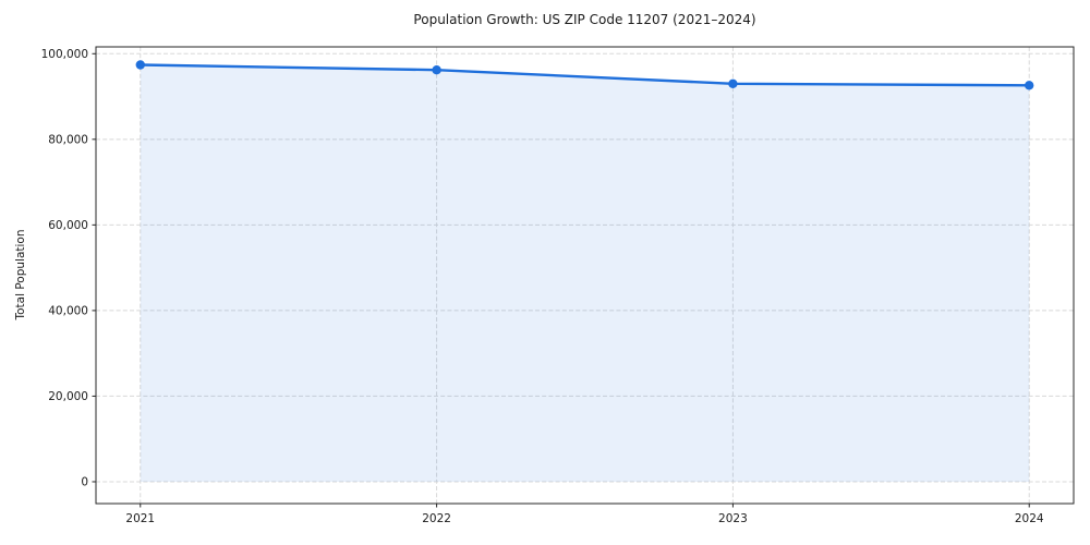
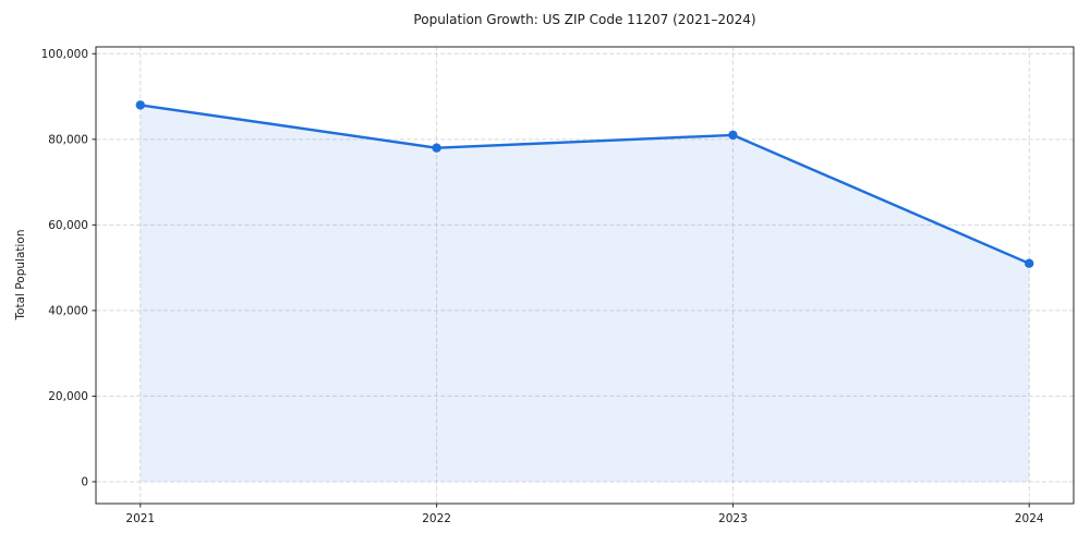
2021: 97000 -> 88000
2022: 96000 -> 78000
2023: 93000 -> 81000
2024: 93000 -> 51000
